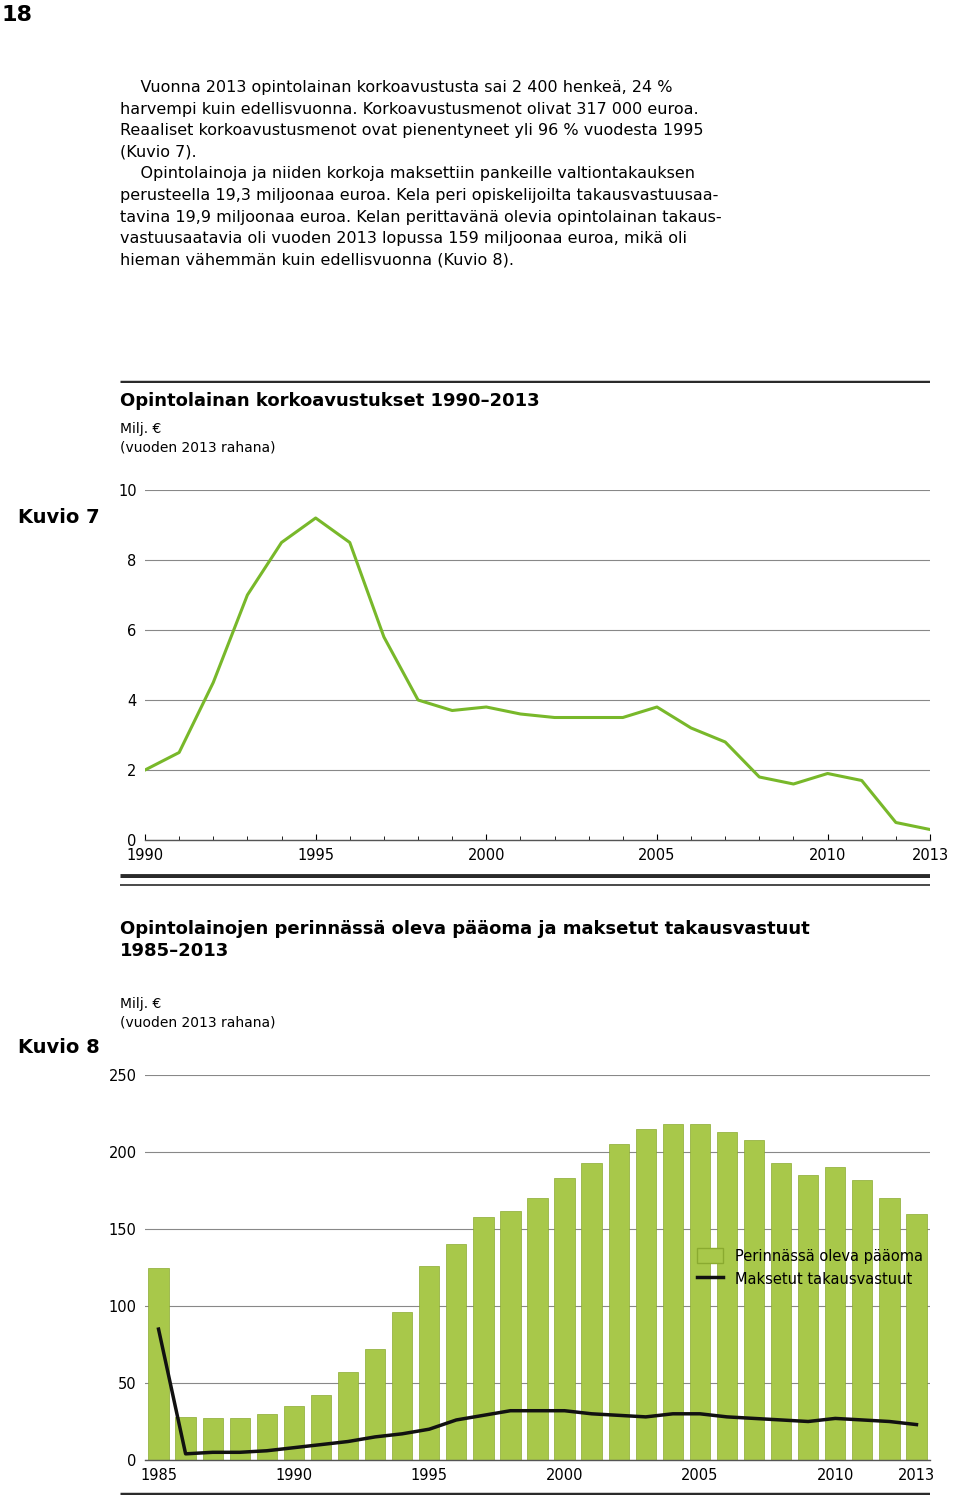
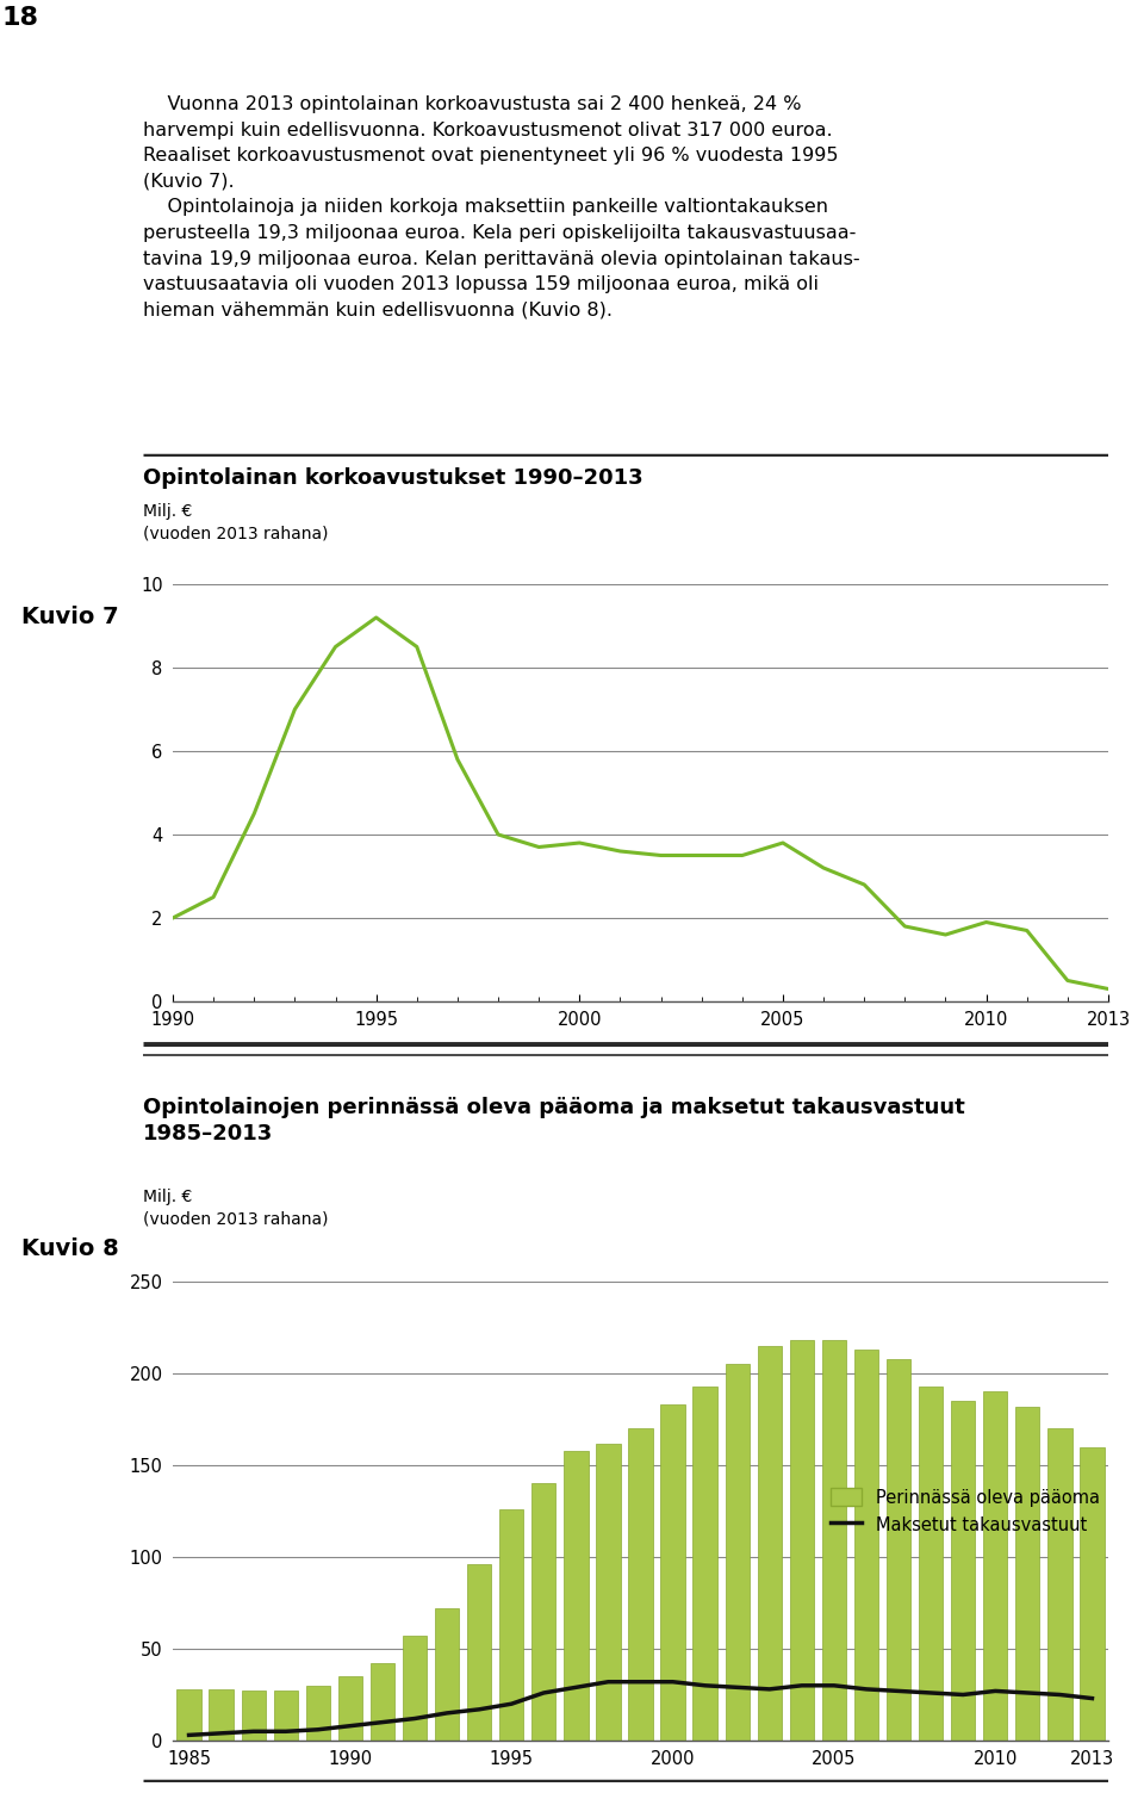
Perinnässä oleva pääoma/1985: 125 -> 28
Maksetut takausvastuut/1985: 85 -> 3
